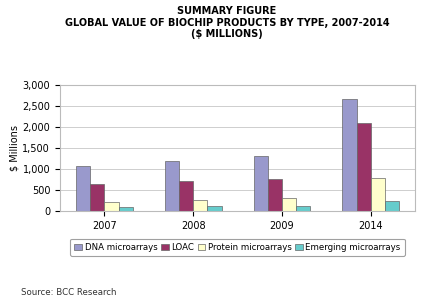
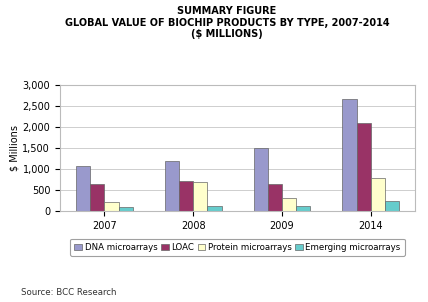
Protein microarrays/2008: 280 -> 700
DNA microarrays/2009: 1,300 -> 1,500
LOAC/2009: 780 -> 650
